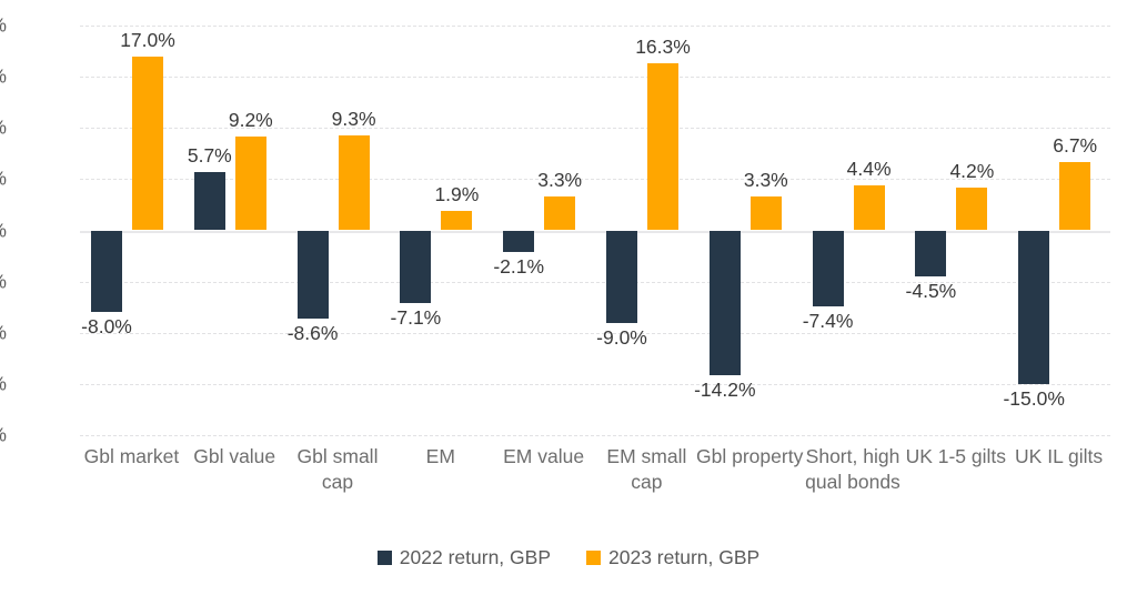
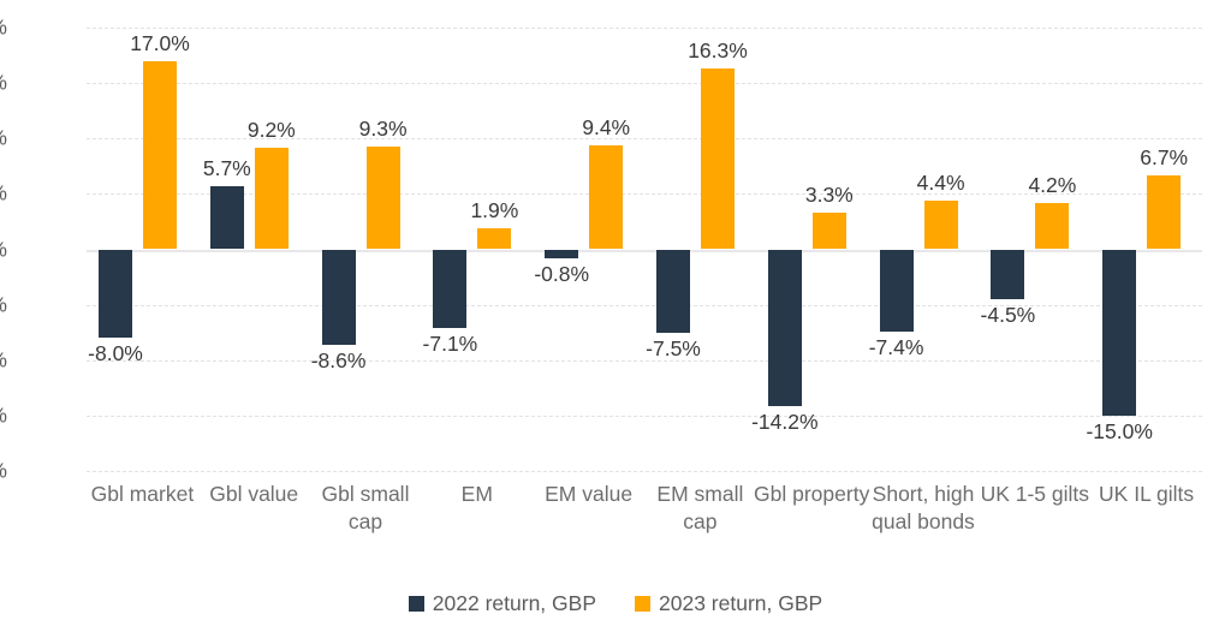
2022 return, GBP/EM value: -2.1% -> -0.8%
2023 return, GBP/EM value: 3.3% -> 9.4%
2022 return, GBP/EM small cap: -9.0% -> -7.5%
